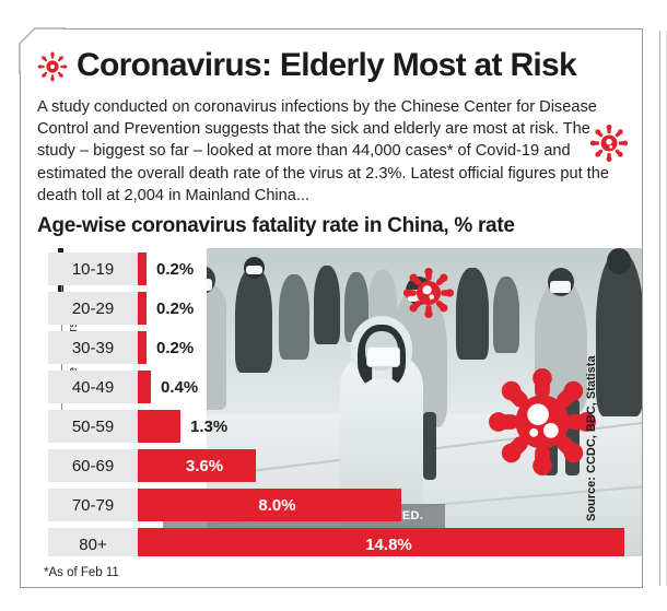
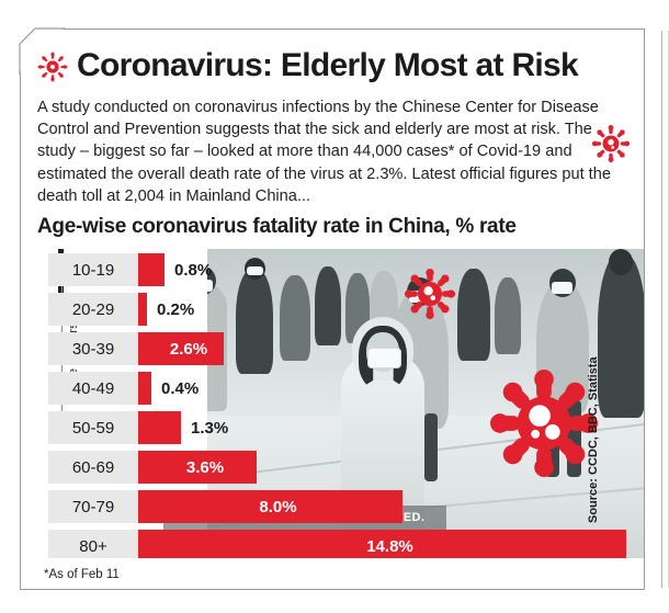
10-19: 0.2% -> 0.8%
30-39: 0.2% -> 2.6%
